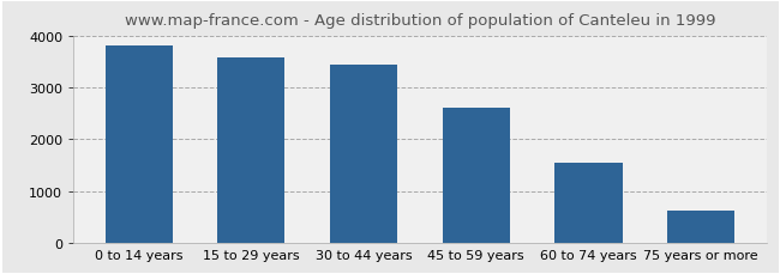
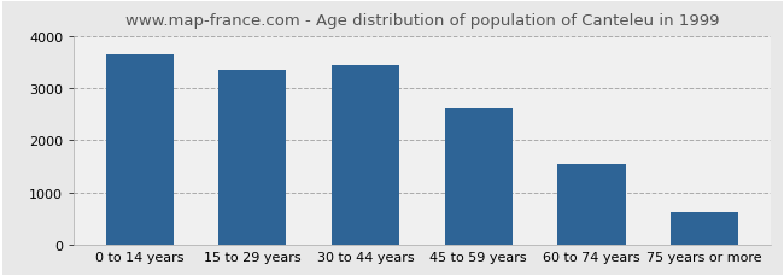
0 to 14 years: 3800 -> 3650
15 to 29 years: 3570 -> 3350
